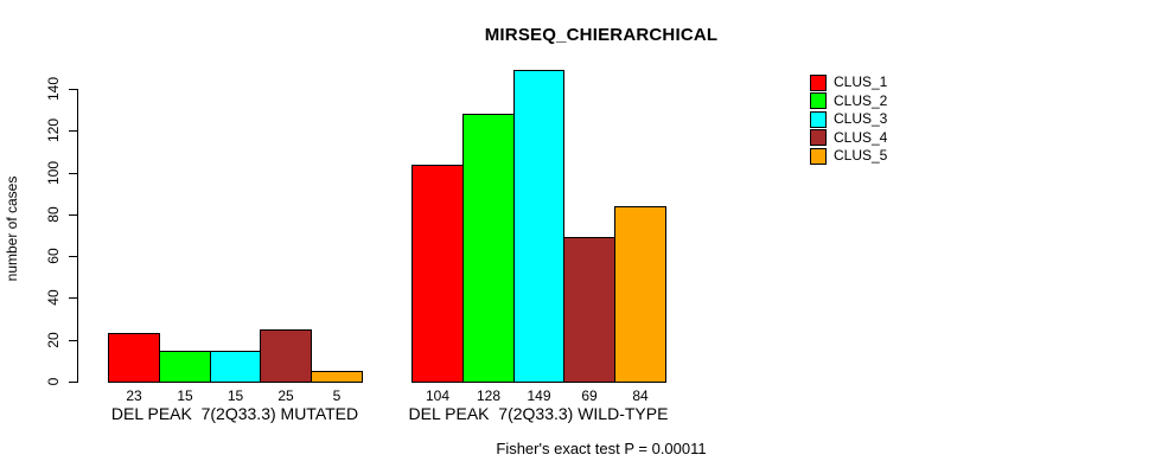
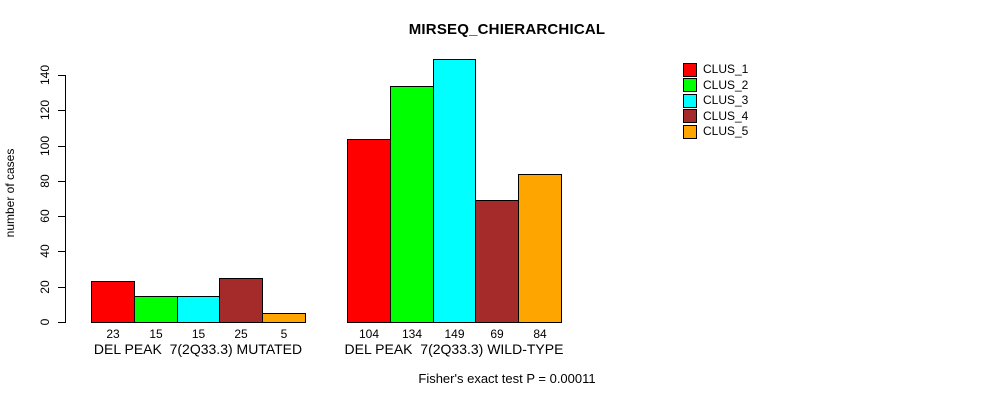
CLUS_2/DEL PEAK 7(2Q33.3) WILD-TYPE: 128 -> 134
